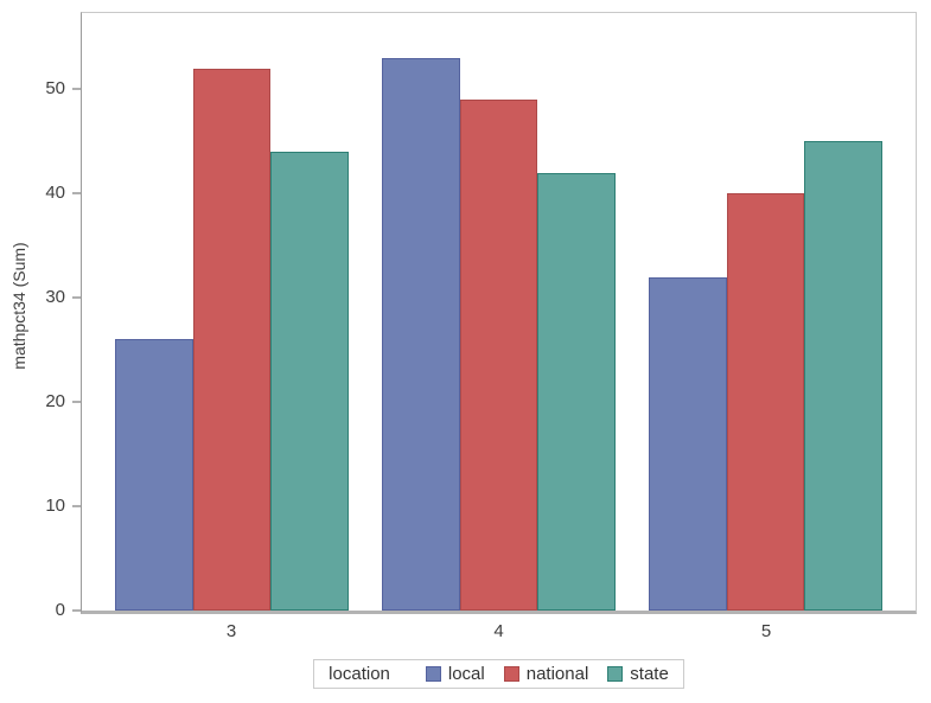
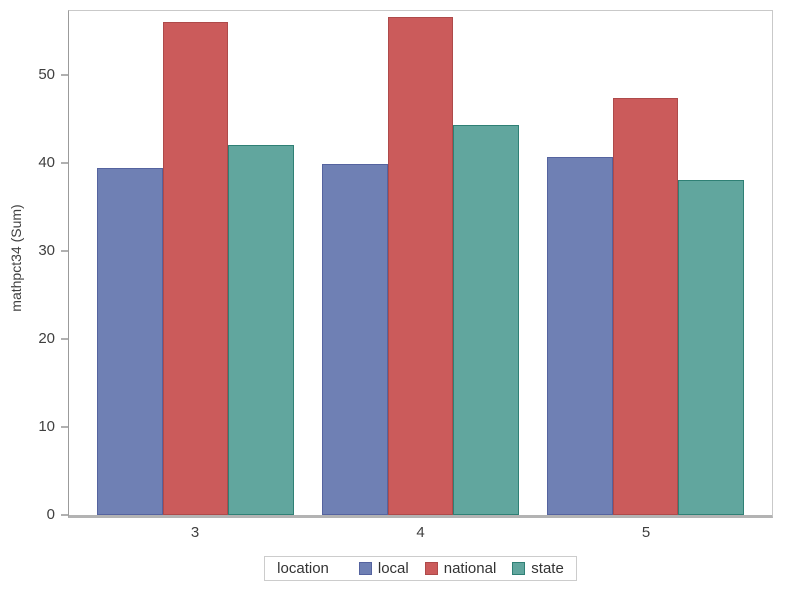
local/3: 26 -> 40
national/3: 52 -> 56
state/3: 44 -> 42
local/4: 53 -> 40
national/4: 49 -> 57
state/4: 42 -> 44
local/5: 32 -> 41
national/5: 40 -> 47
state/5: 45 -> 38
